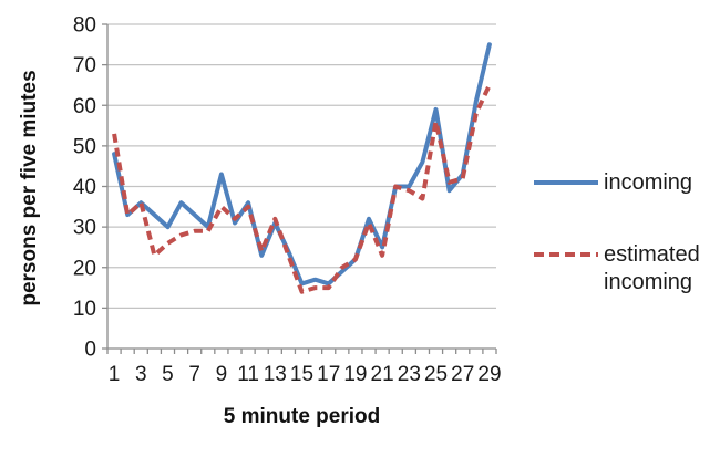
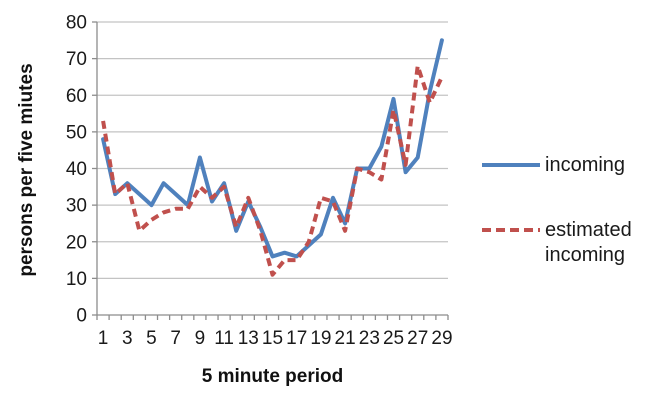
estimated incoming/15: 14 -> 11
estimated incoming/19: 22 -> 32
estimated incoming/27: 42 -> 68
